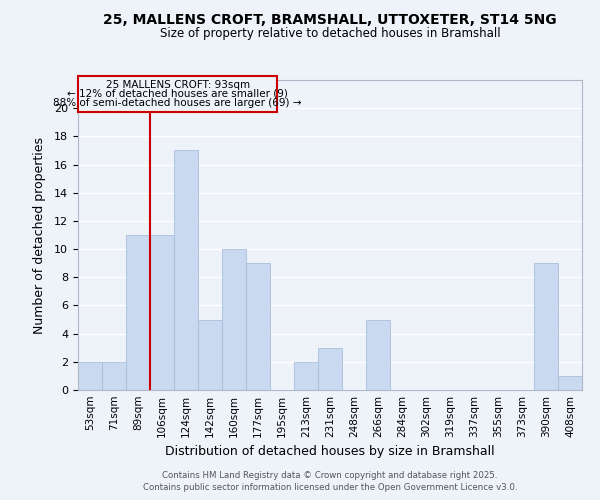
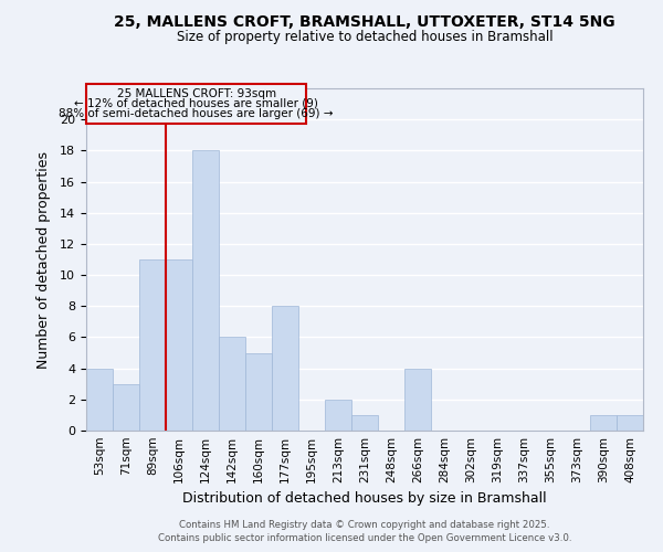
53sqm: 2 -> 4
71sqm: 2 -> 3
124sqm: 17 -> 18
142sqm: 5 -> 6
160sqm: 10 -> 5
177sqm: 9 -> 8
231sqm: 3 -> 1
266sqm: 5 -> 4
390sqm: 9 -> 1
